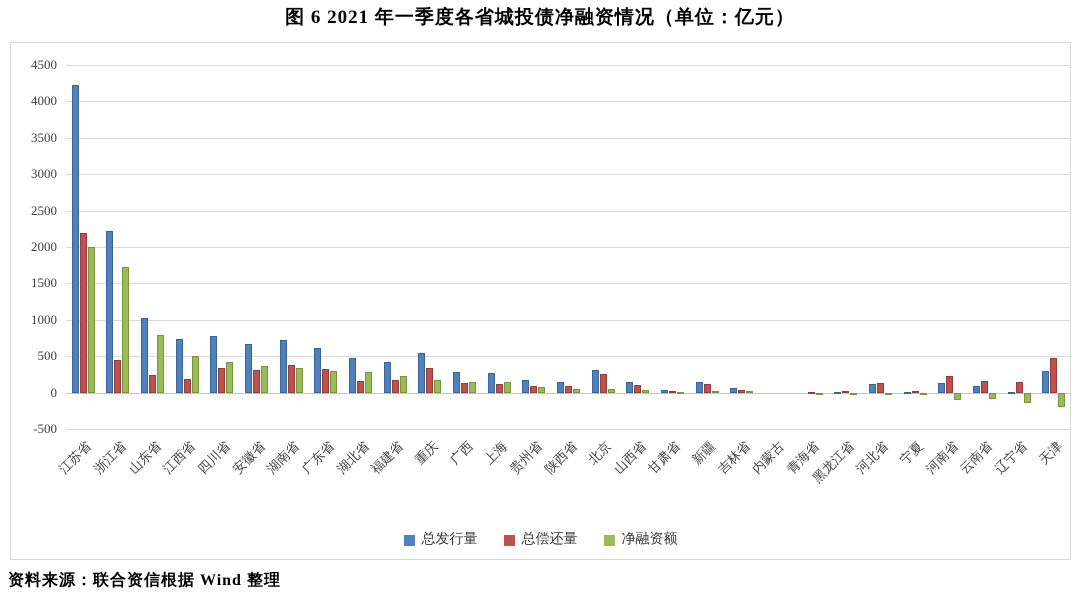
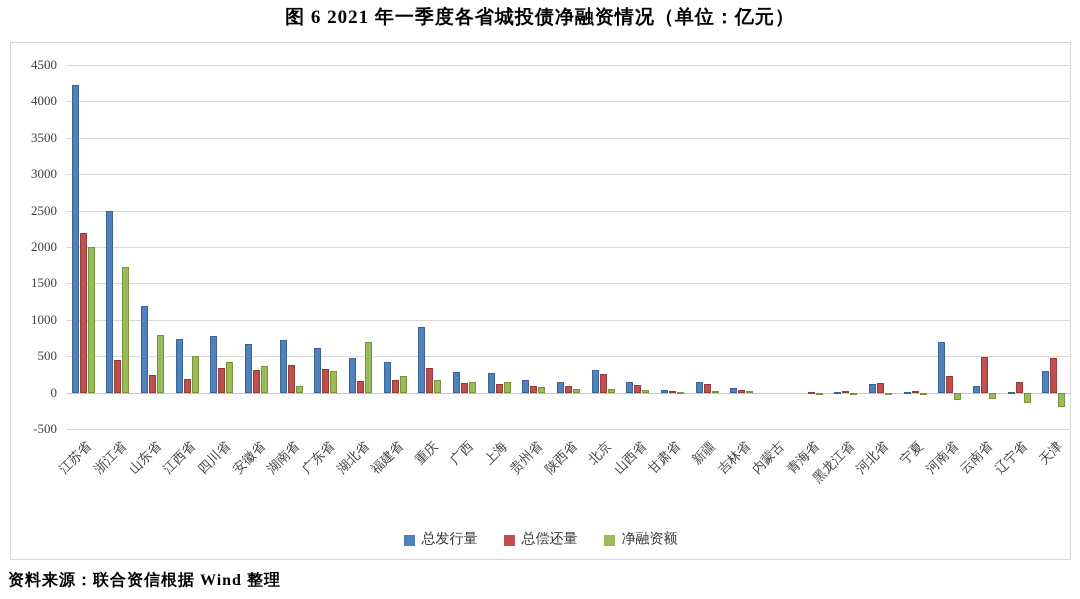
总发行量/浙江省: 2200 -> 2500
总发行量/山东省: 1000 -> 1200
净融资额/湖南省: 300 -> 100
净融资额/湖北省: 300 -> 700
总发行量/重庆: 500 -> 900
总发行量/河南省: 100 -> 700
总偿还量/云南省: 200 -> 500
